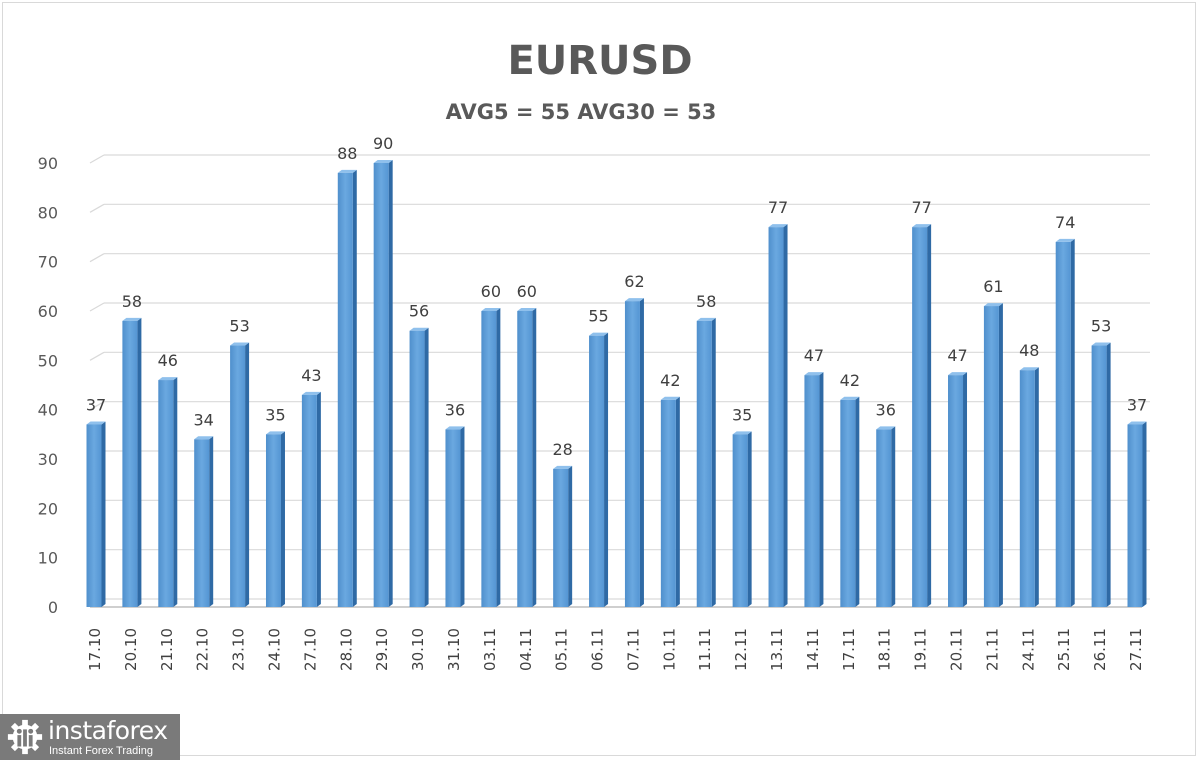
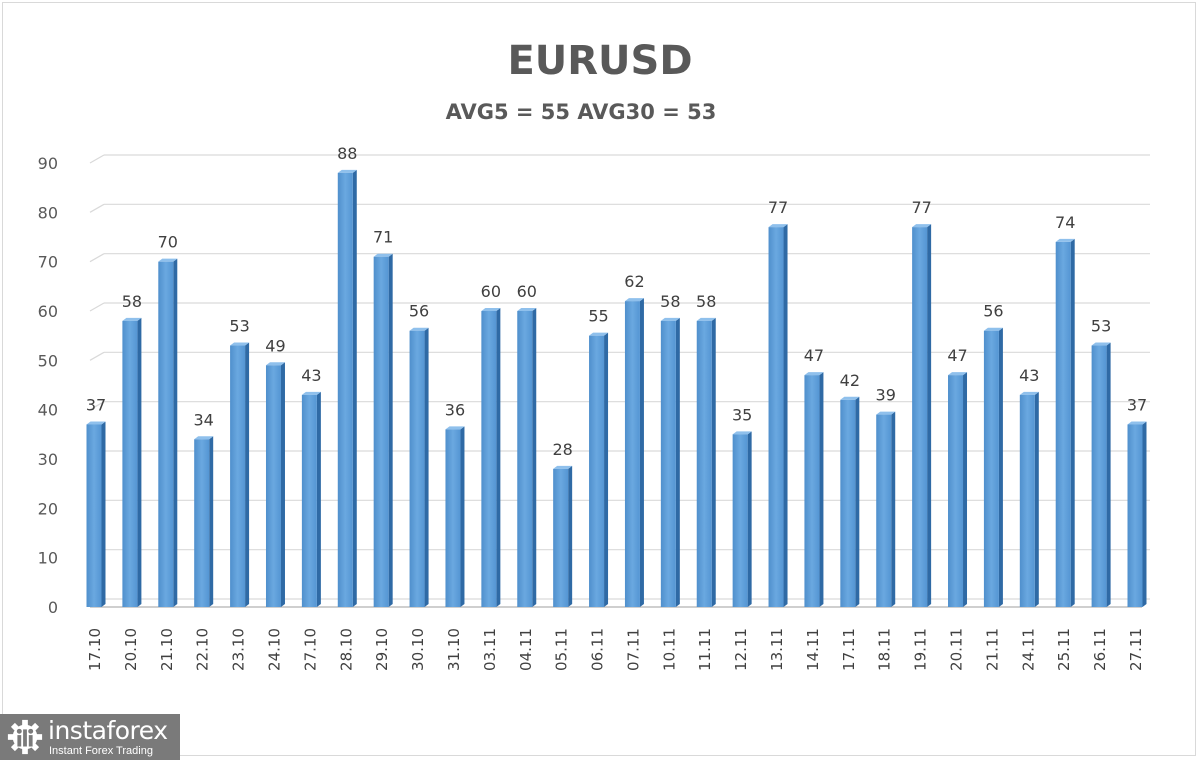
21.10: 46 -> 70
24.10: 35 -> 49
29.10: 90 -> 71
10.11: 42 -> 58
18.11: 36 -> 39
21.11: 61 -> 56
24.11: 48 -> 43
